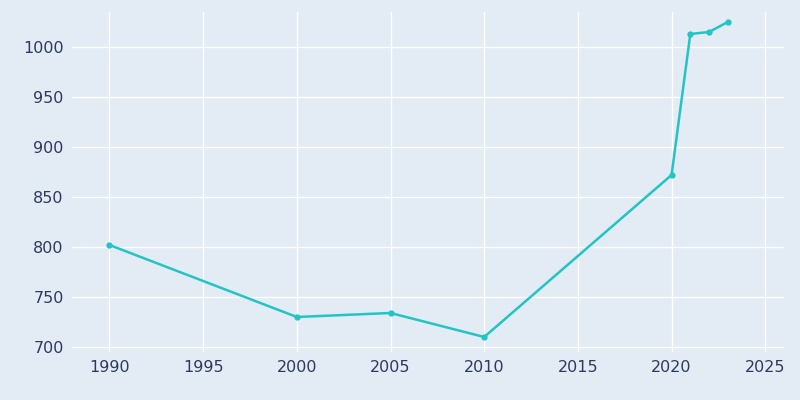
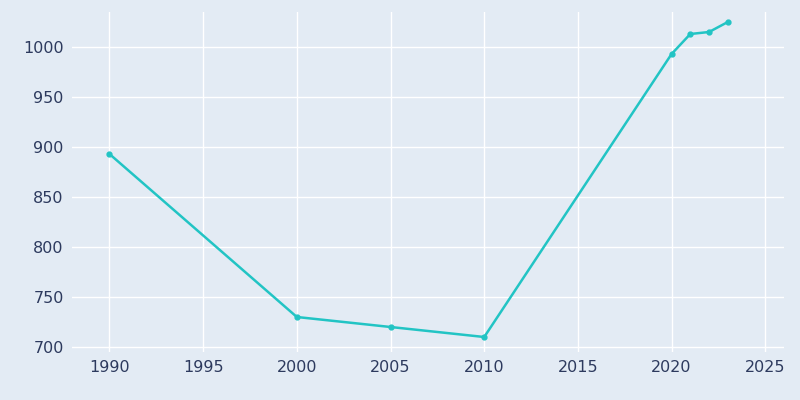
1990: 802 -> 893
2005: 734 -> 720
2020: 872 -> 993
